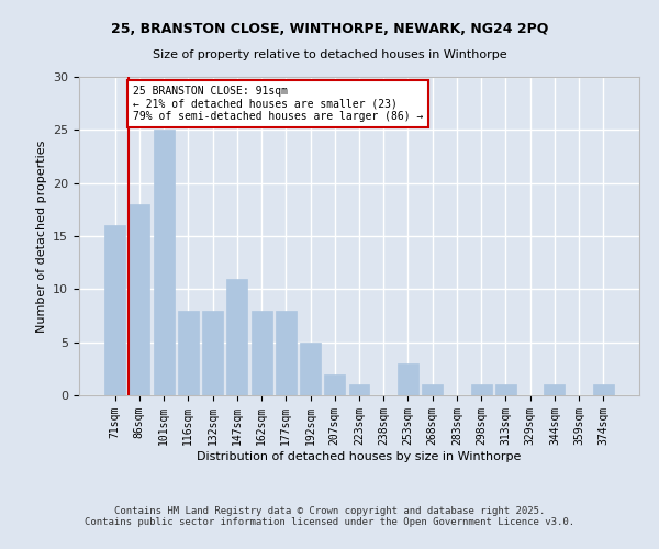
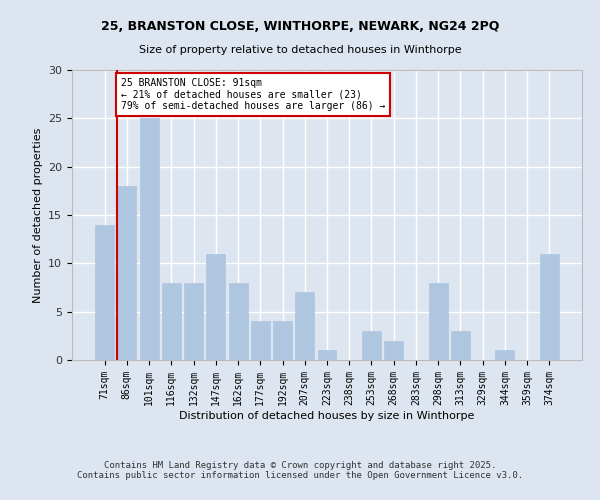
71sqm: 16 -> 14
177sqm: 8 -> 4
192sqm: 5 -> 4
207sqm: 2 -> 7
268sqm: 1 -> 2
298sqm: 1 -> 8
313sqm: 1 -> 3
374sqm: 1 -> 11
